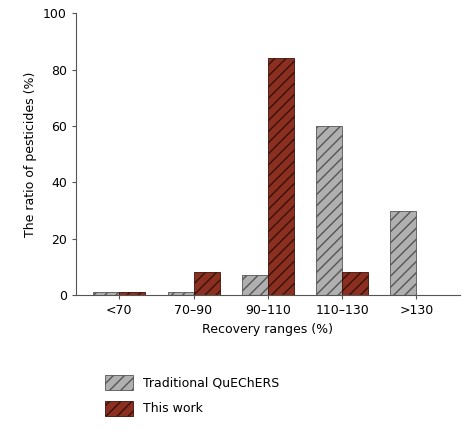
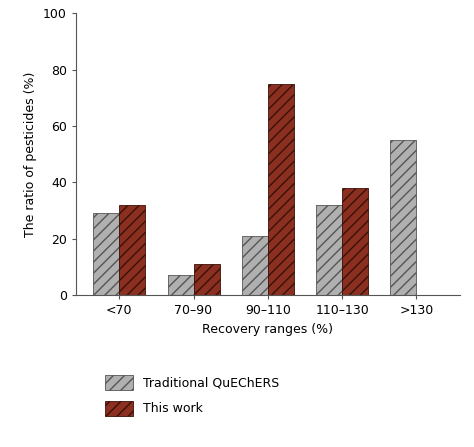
Traditional QuEChERS/<70: 1 -> 29
This work/<70: 1 -> 32
Traditional QuEChERS/70–90: 1 -> 7
This work/70–90: 8 -> 11
Traditional QuEChERS/90–110: 7 -> 21
This work/90–110: 84 -> 75
Traditional QuEChERS/110–130: 60 -> 32
This work/110–130: 8 -> 38
Traditional QuEChERS/>130: 30 -> 55
